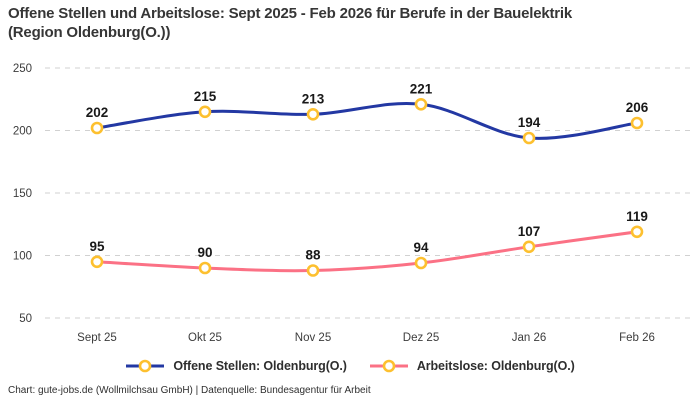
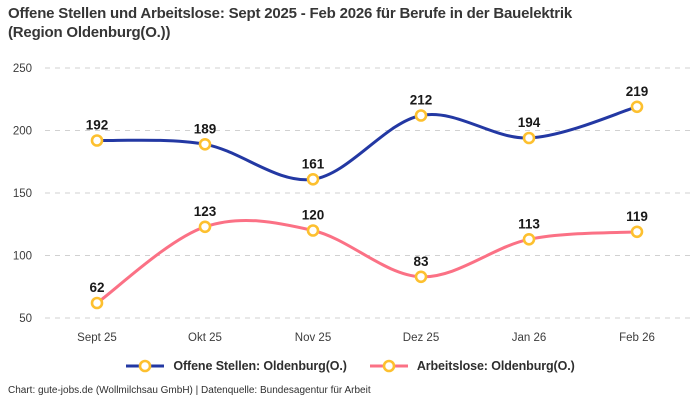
Offene Stellen: Oldenburg(O.)/Sept 25: 202 -> 192
Arbeitslose: Oldenburg(O.)/Sept 25: 95 -> 62
Offene Stellen: Oldenburg(O.)/Okt 25: 215 -> 189
Arbeitslose: Oldenburg(O.)/Okt 25: 90 -> 123
Offene Stellen: Oldenburg(O.)/Nov 25: 213 -> 161
Arbeitslose: Oldenburg(O.)/Nov 25: 88 -> 120
Offene Stellen: Oldenburg(O.)/Dez 25: 221 -> 212
Arbeitslose: Oldenburg(O.)/Dez 25: 94 -> 83
Arbeitslose: Oldenburg(O.)/Jan 26: 107 -> 113
Offene Stellen: Oldenburg(O.)/Feb 26: 206 -> 219
